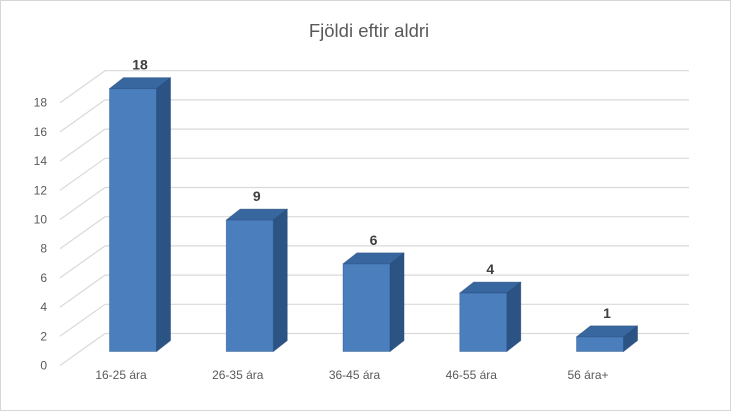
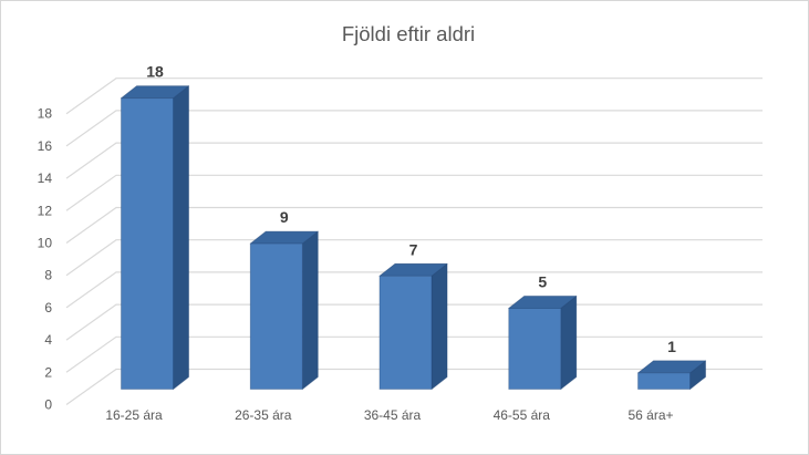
36-45 ára: 6 -> 7
46-55 ára: 4 -> 5
